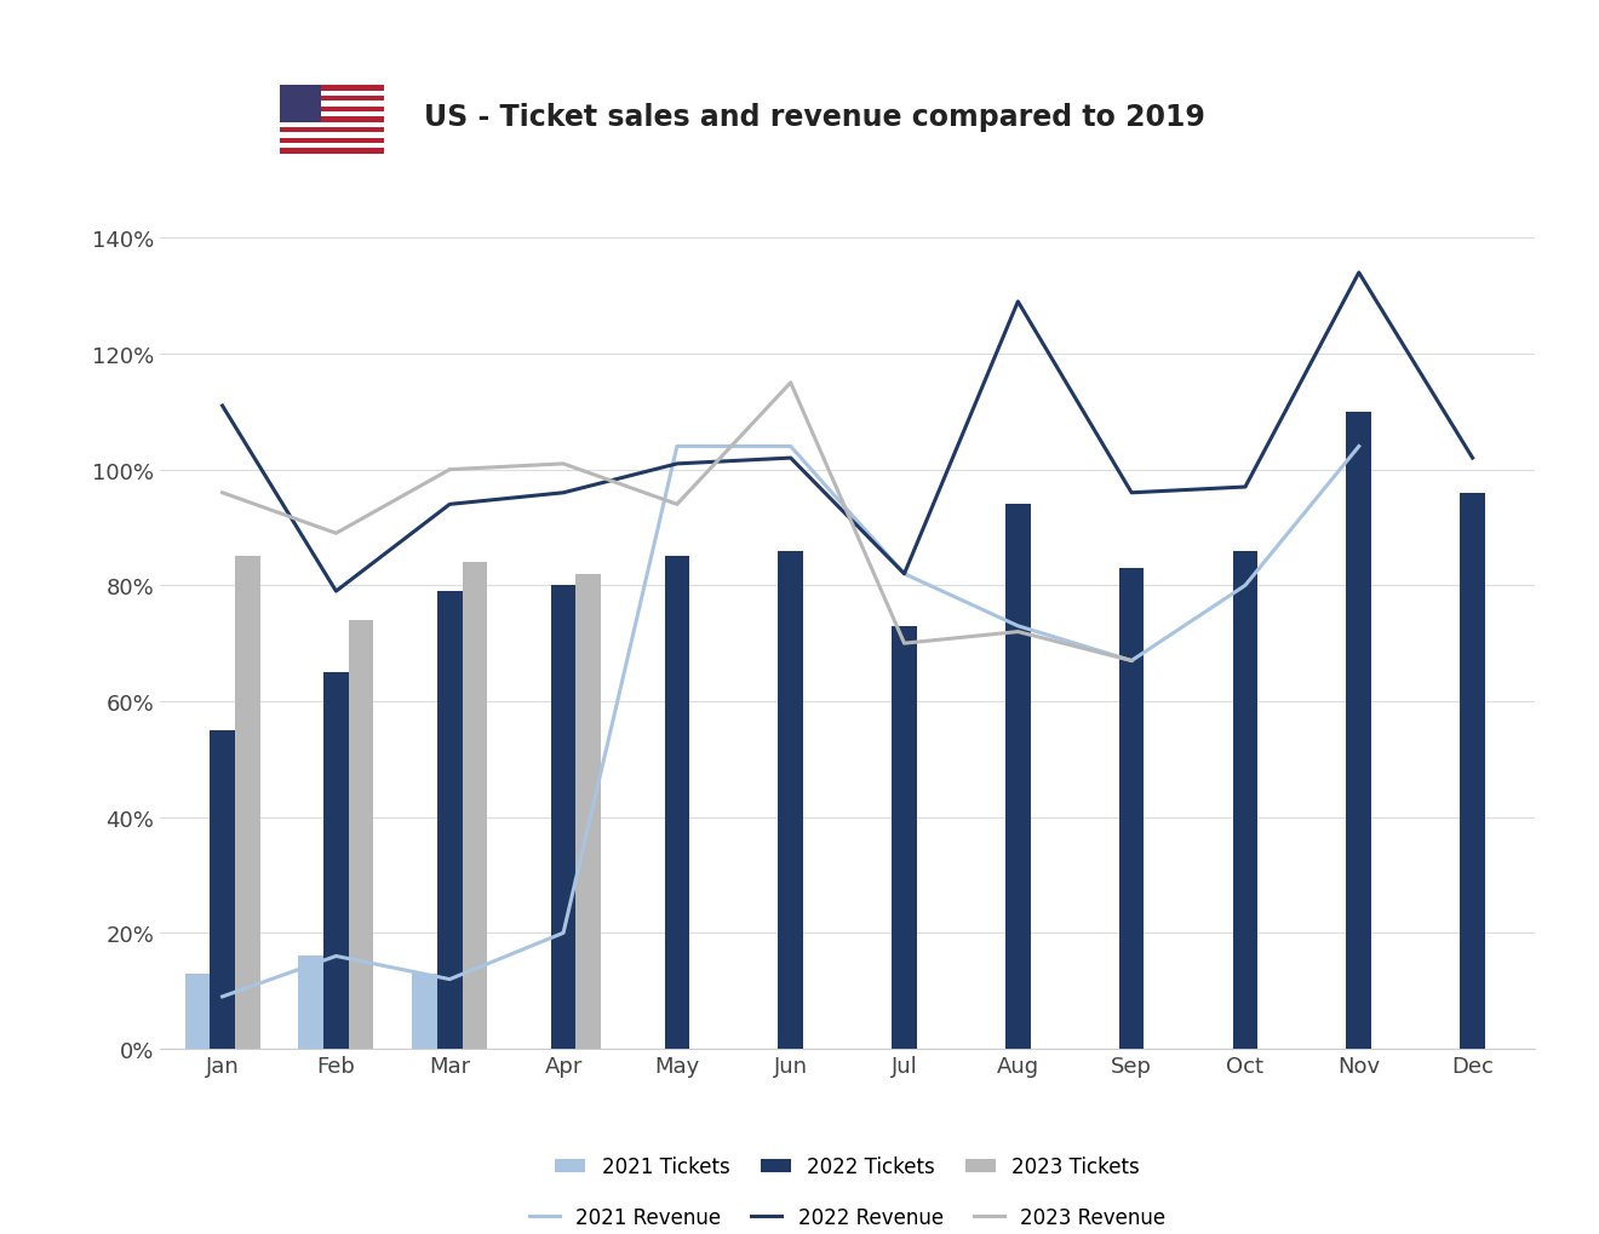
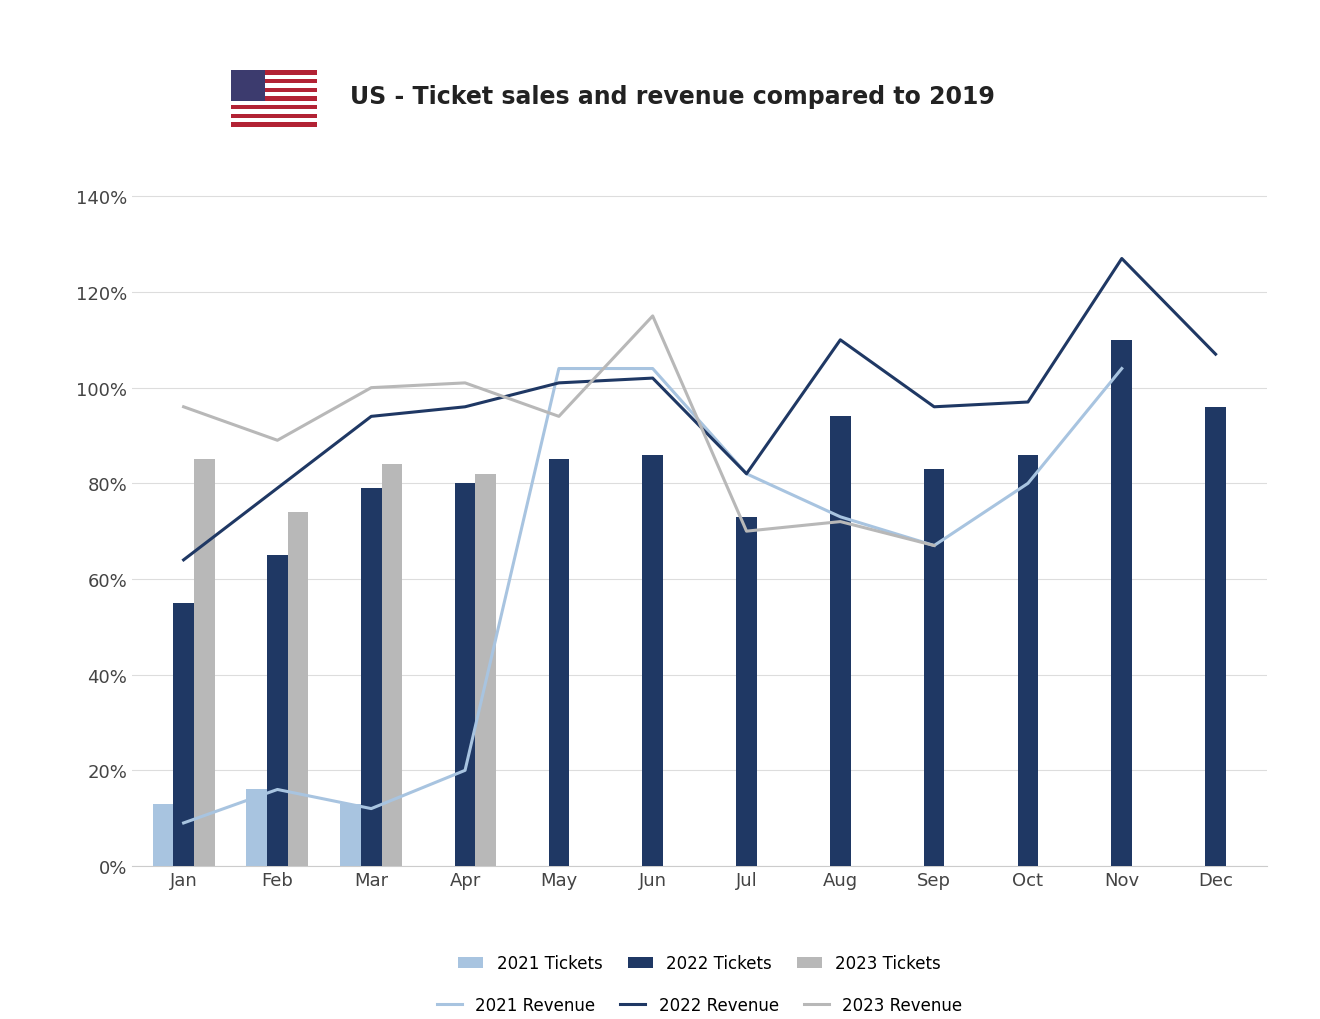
2022 Revenue/Jan: 111% -> 64%
2022 Revenue/Aug: 129% -> 110%
2022 Revenue/Nov: 134% -> 127%
2022 Revenue/Dec: 102% -> 107%
